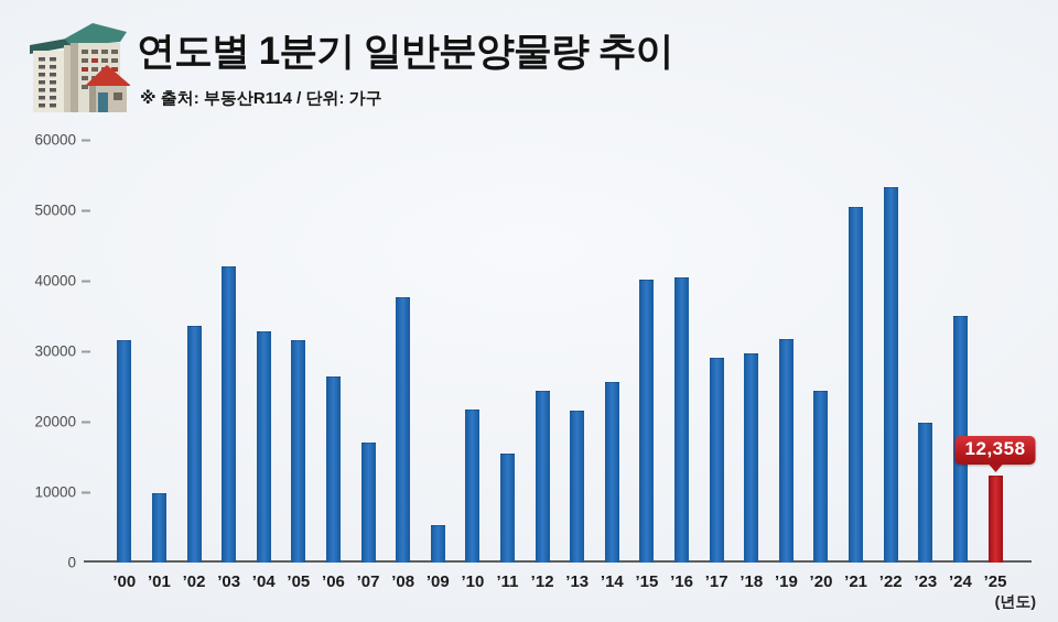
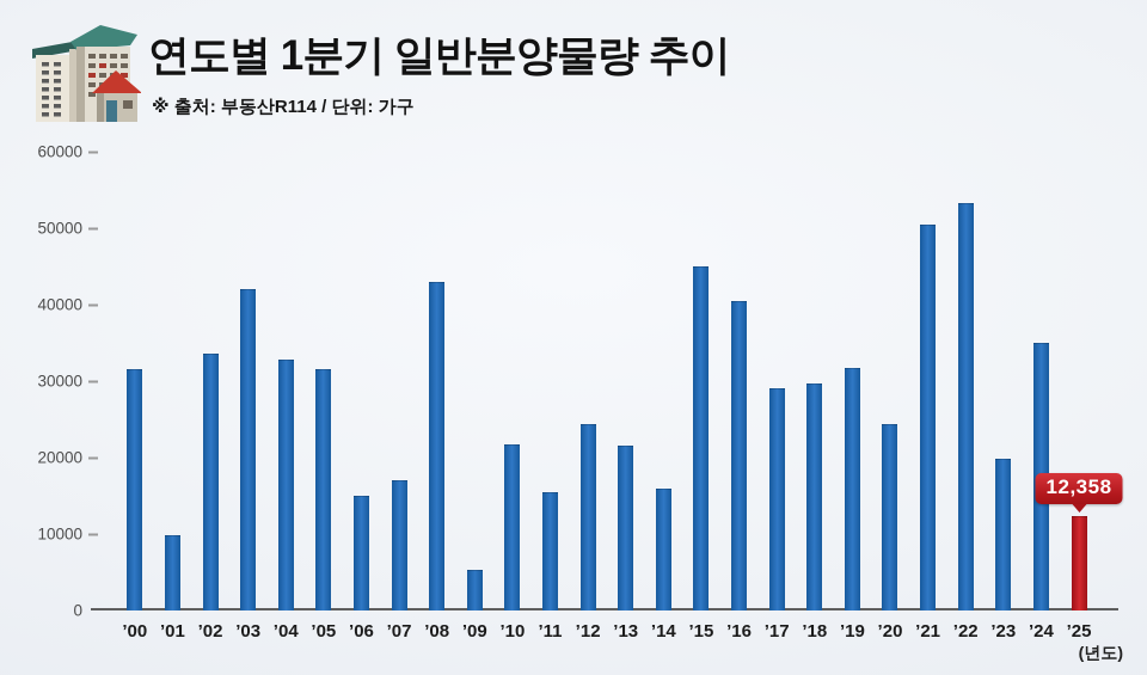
’06: 26000 -> 15000
’08: 38000 -> 43000
’14: 26000 -> 16000
’15: 40000 -> 45000
